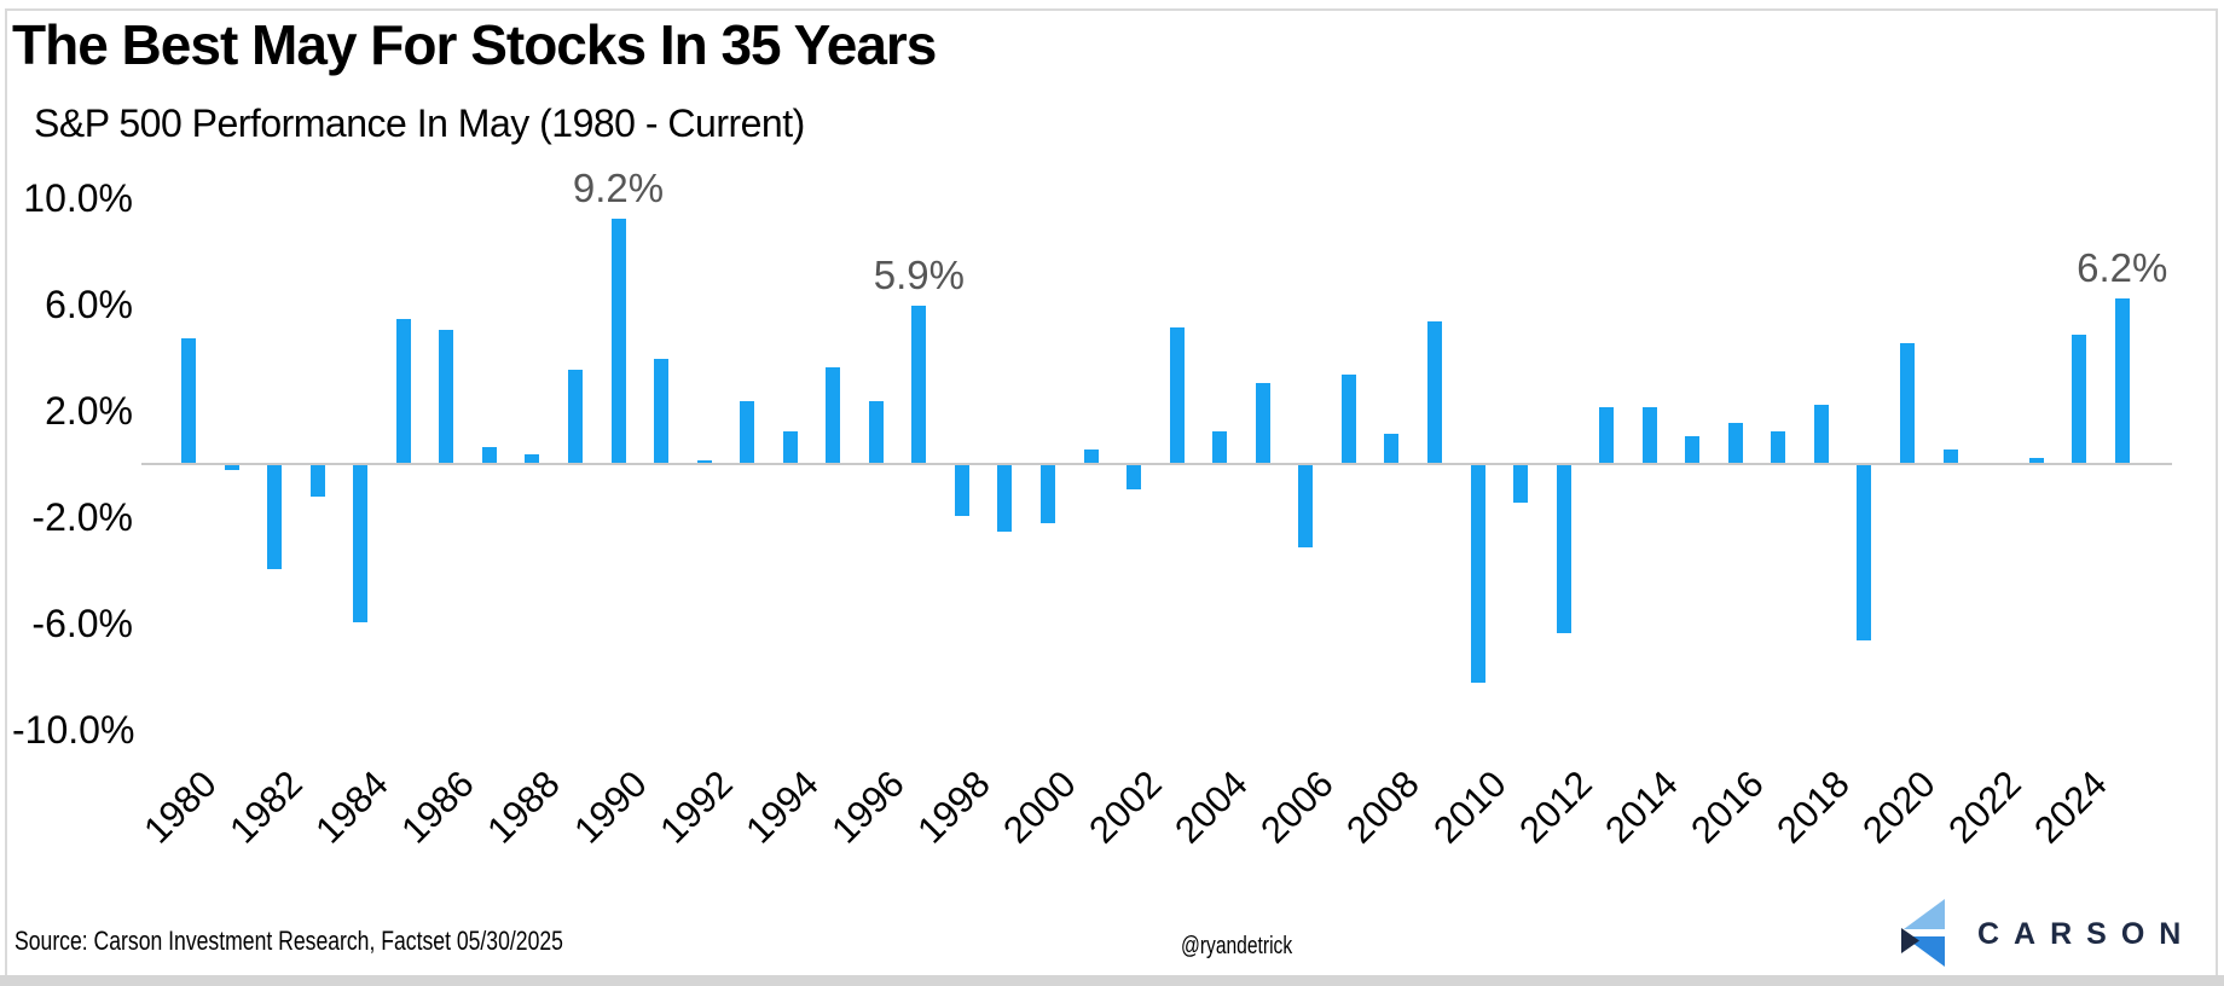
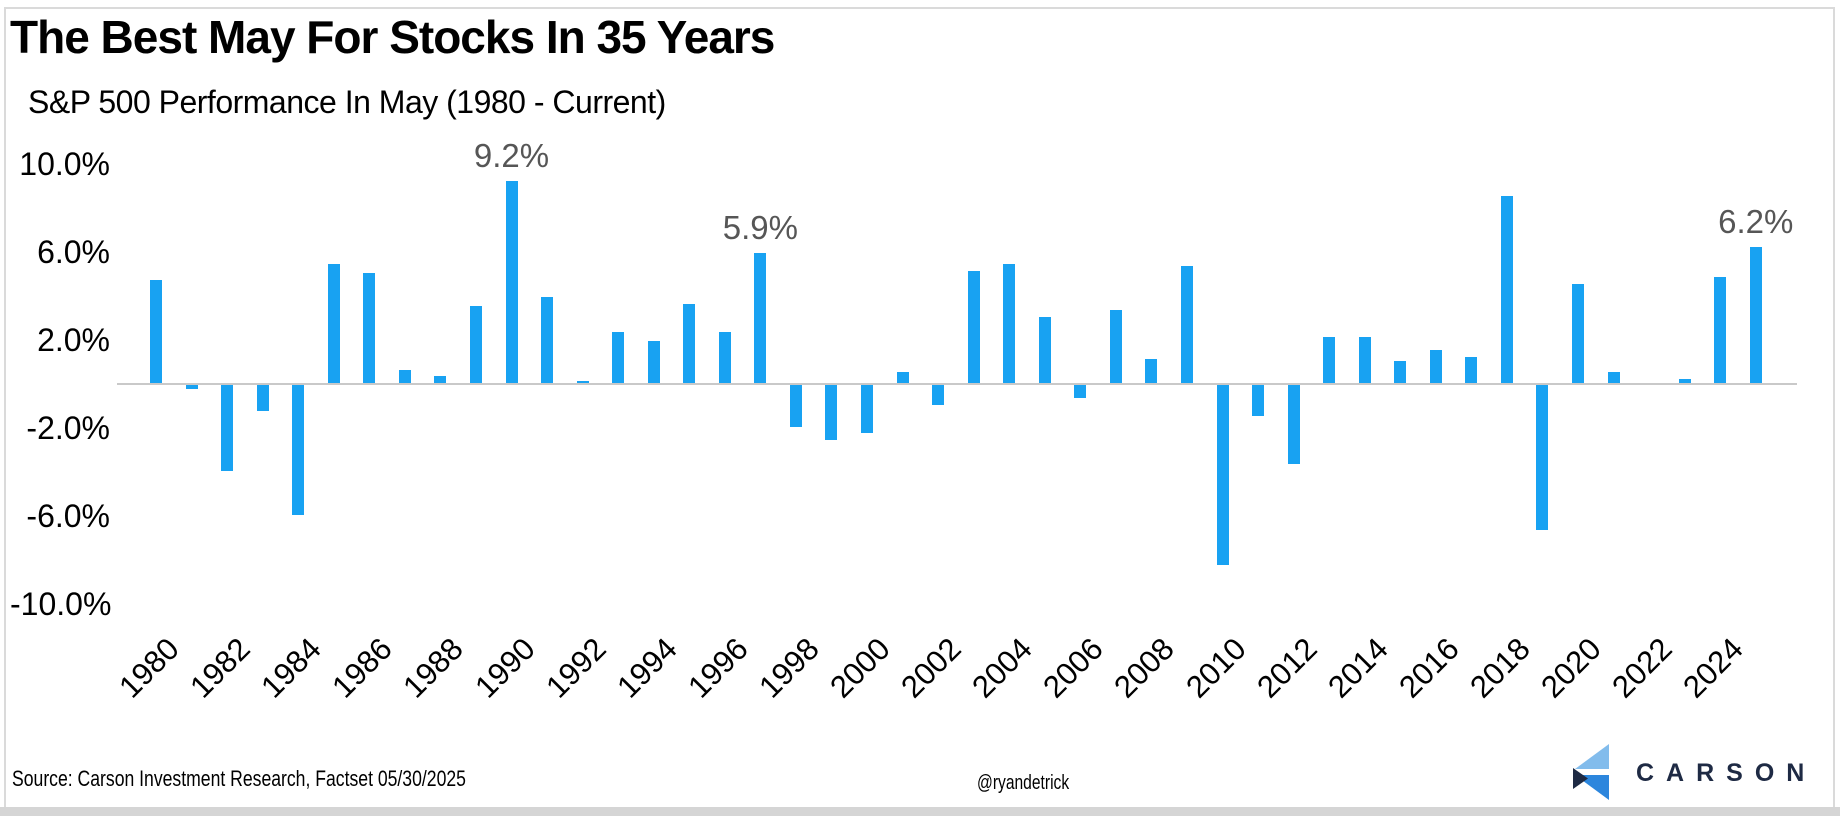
1994: 1.2% -> 1.9%
2004: 1.2% -> 5.4%
2006: -3.1% -> -0.6%
2012: -6.3% -> -3.6%
2018: 2.2% -> 8.5%
